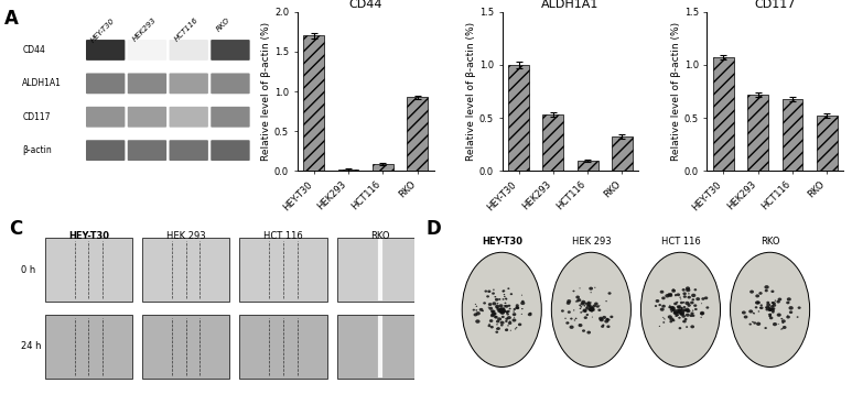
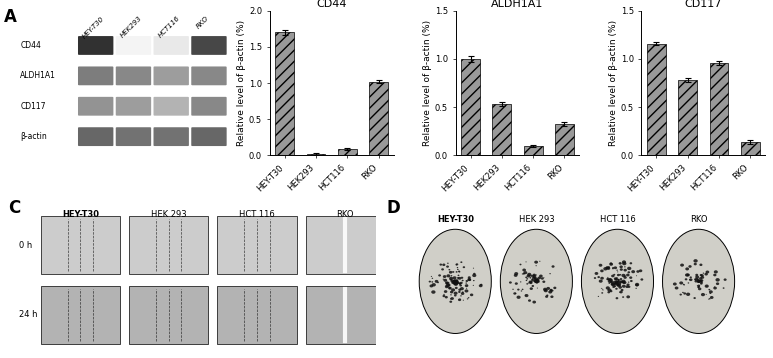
CD44/RKO: 0.93 -> 1.02
CD117/HEY-T30: 1.07 -> 1.16
CD117/HEK293: 0.72 -> 0.78
CD117/HCT116: 0.68 -> 0.96
CD117/RKO: 0.52 -> 0.14
